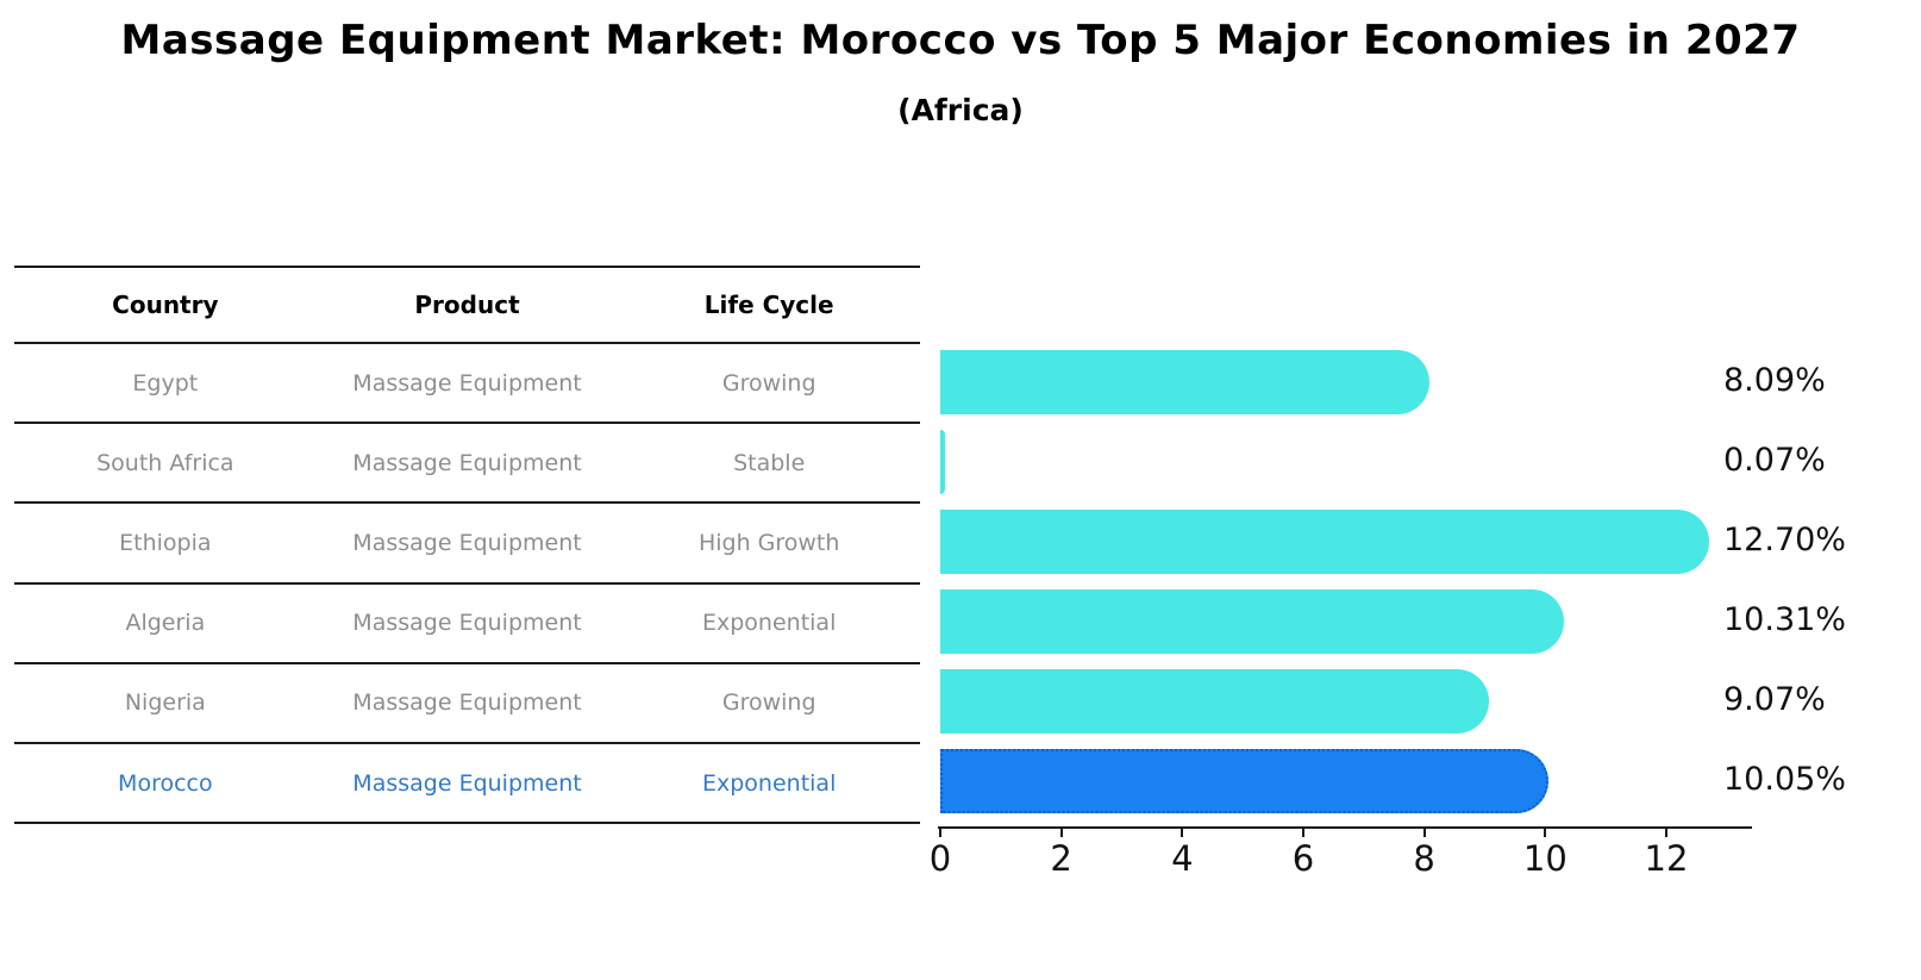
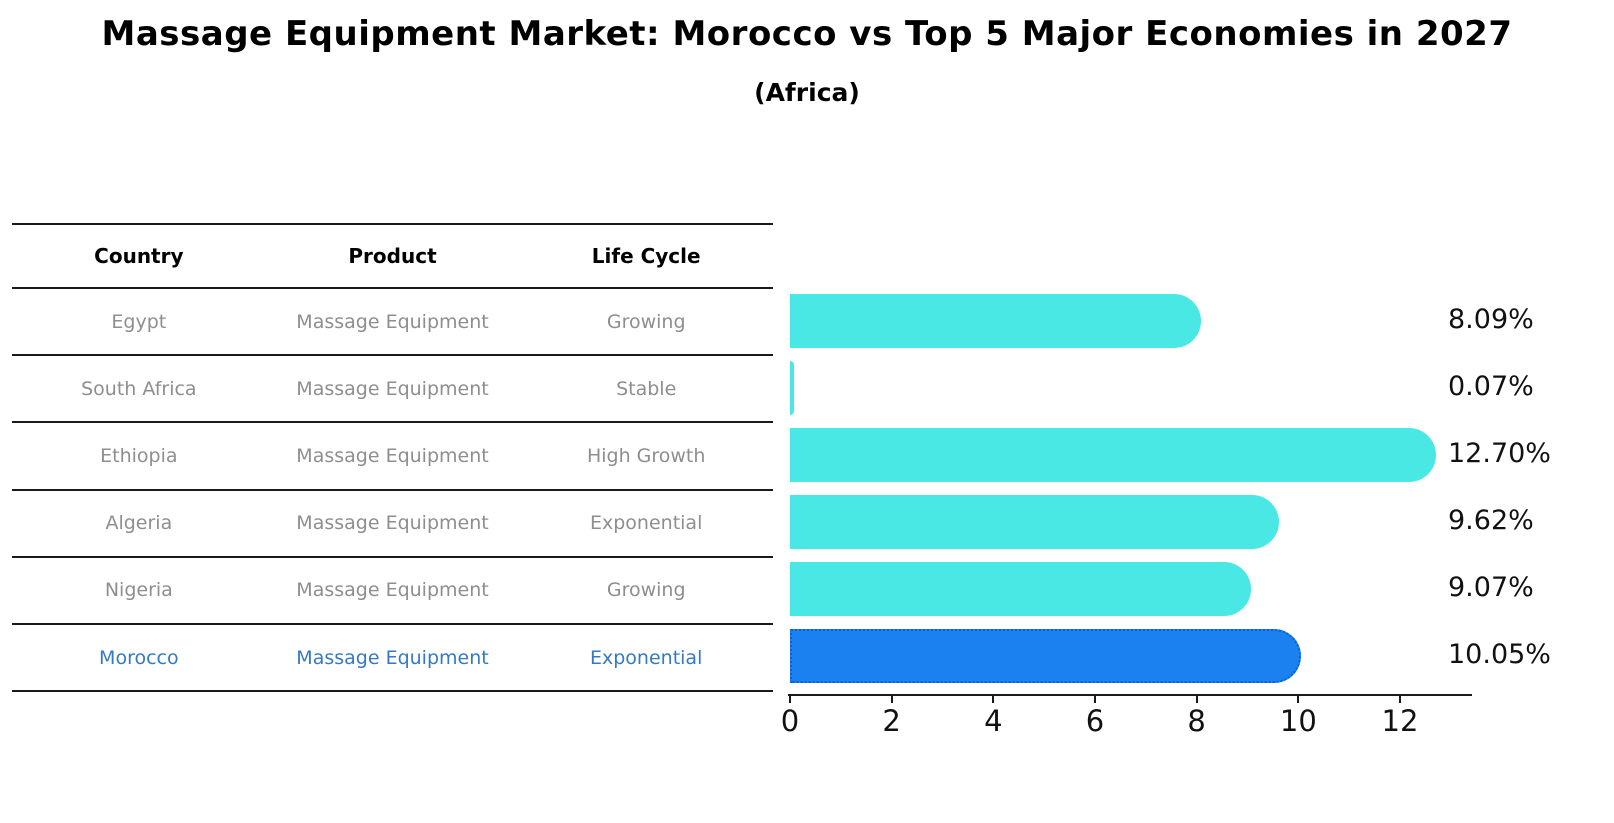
Algeria: 10.31% -> 9.62%
